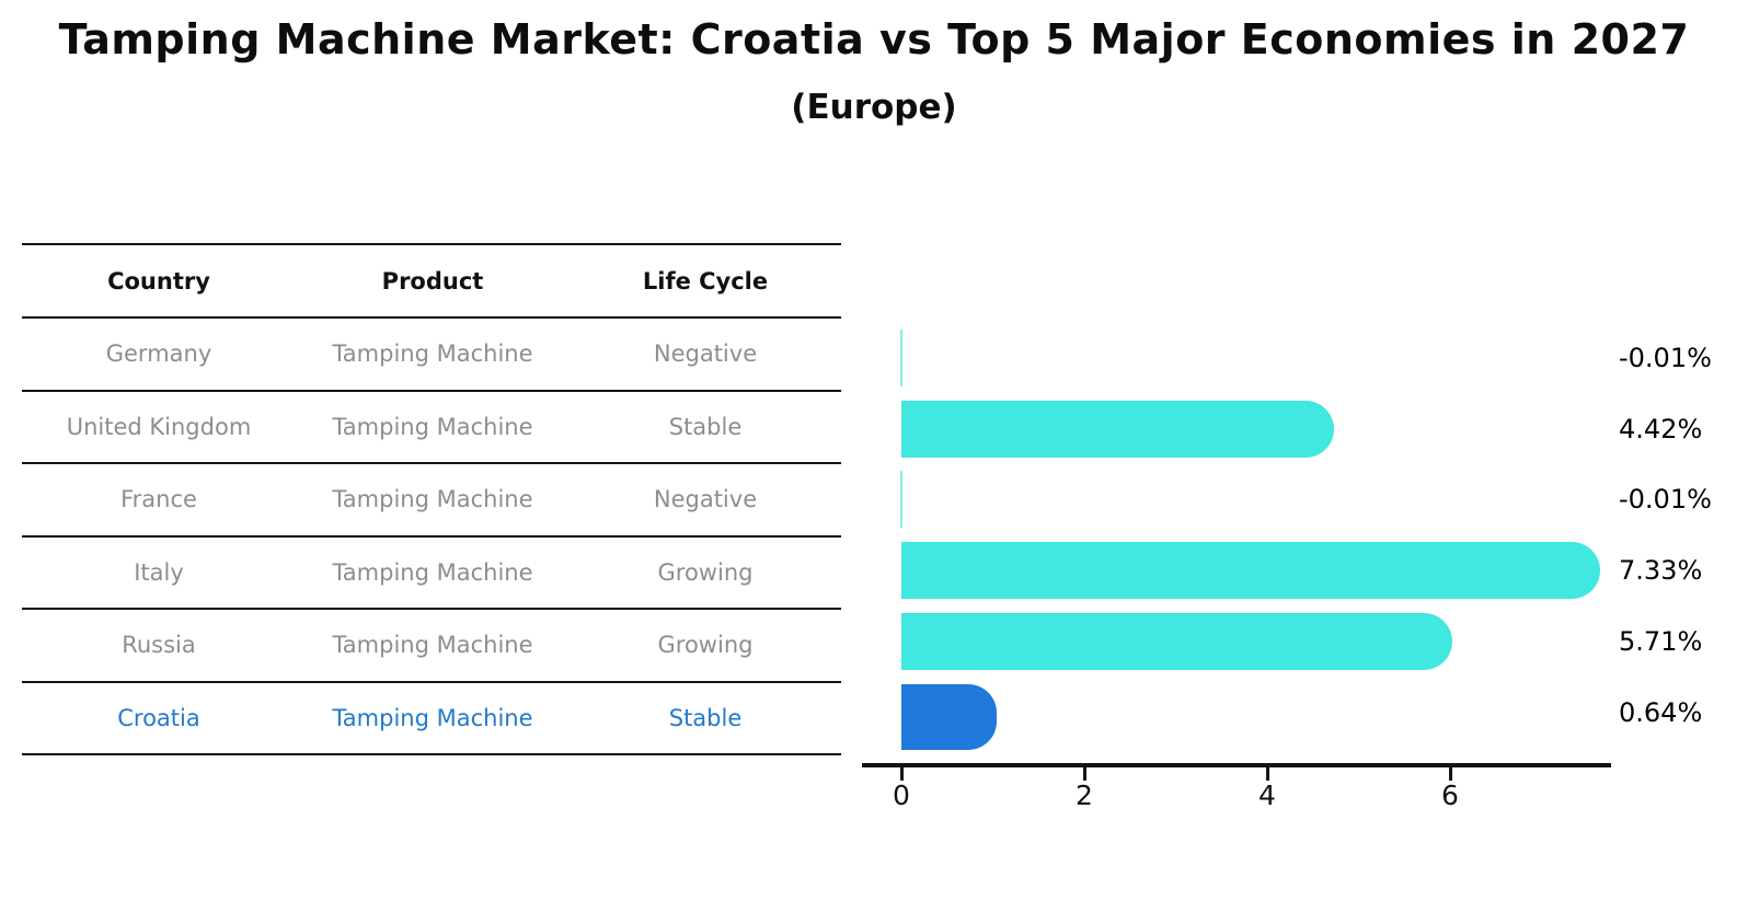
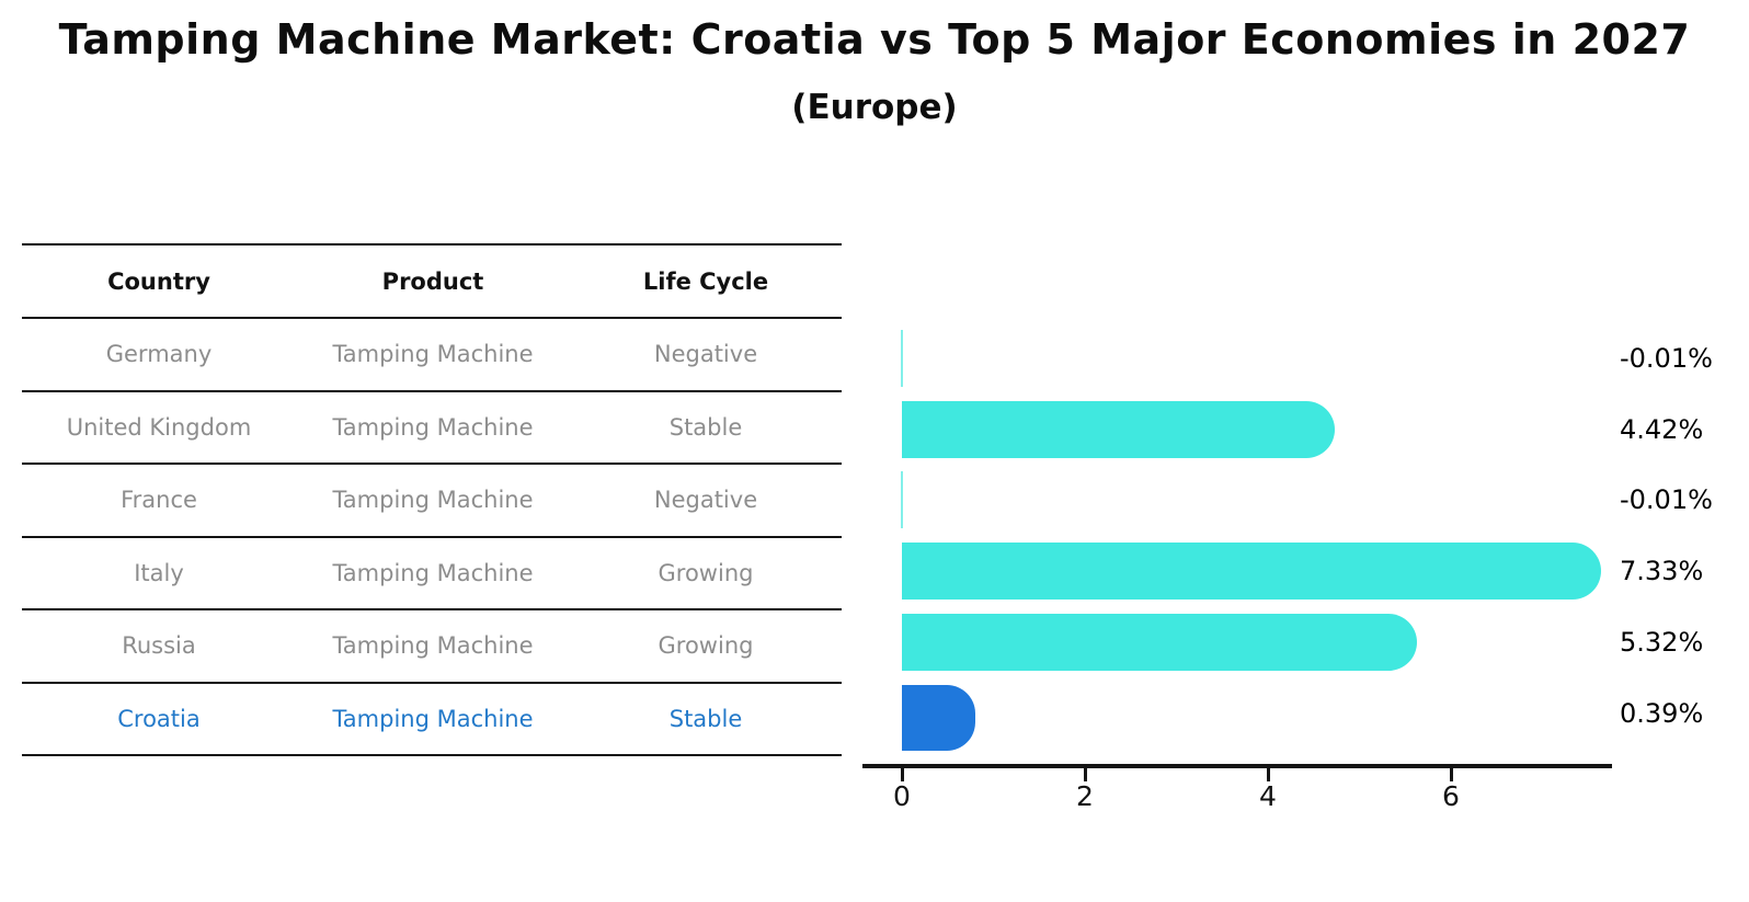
Russia: 5.71% -> 5.32%
Croatia: 0.64% -> 0.39%
